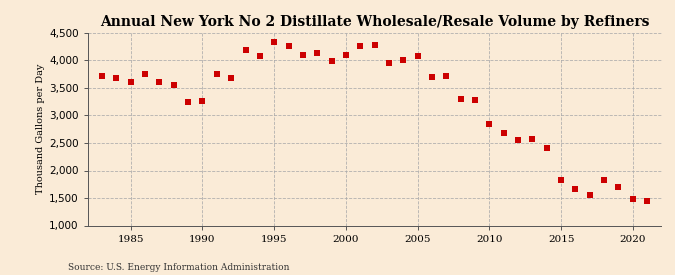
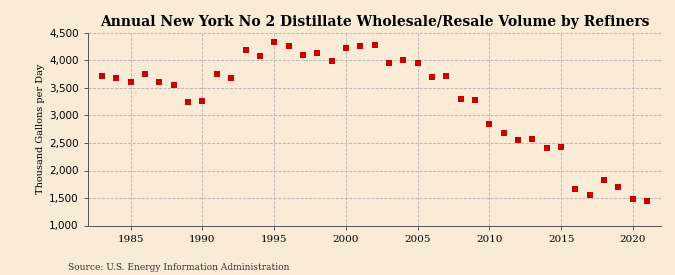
2000: 4,100 -> 4,230
2005: 4,080 -> 3,960
2015: 1,820 -> 2,420
